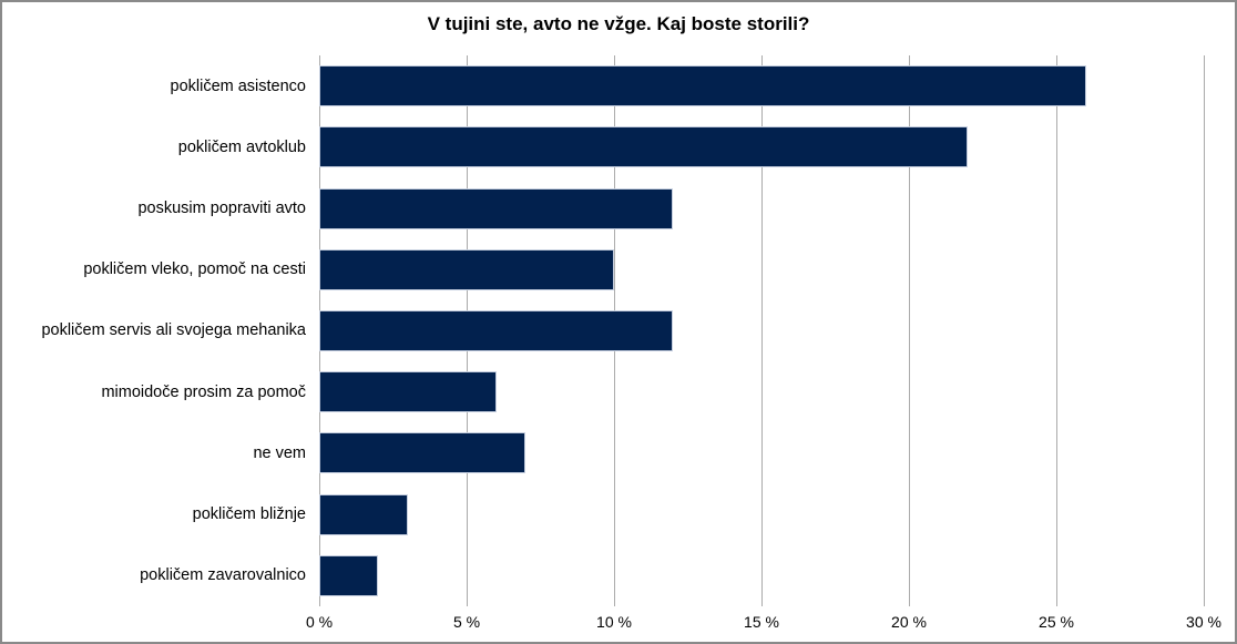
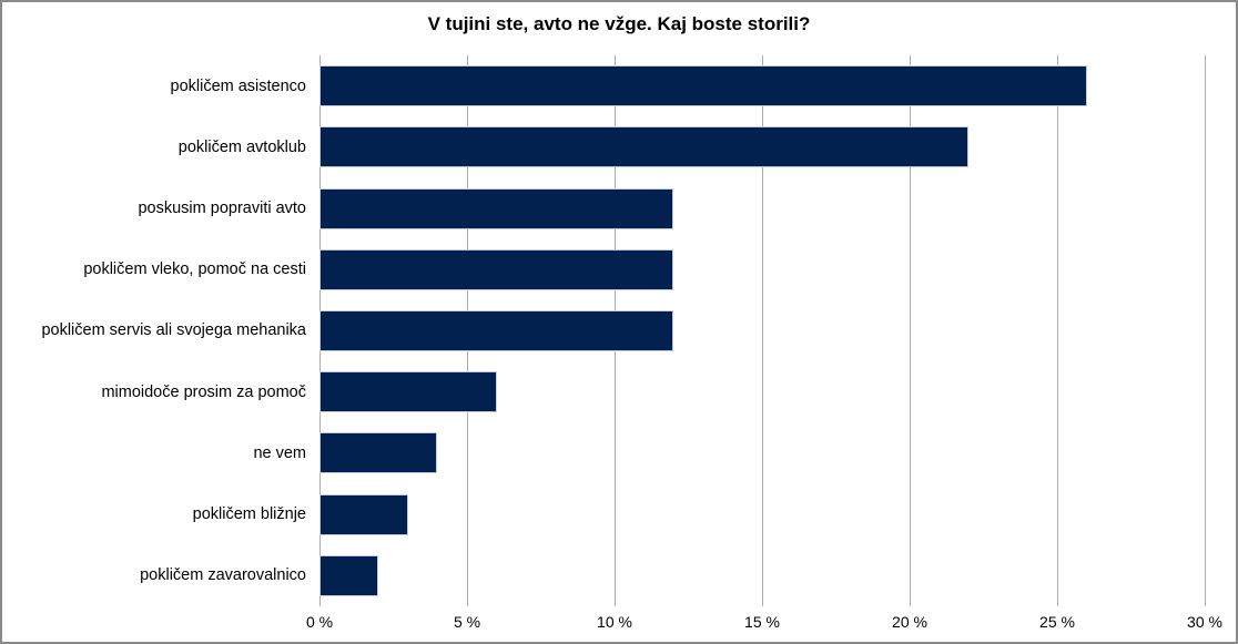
pokličem vleko, pomoč na cesti: 10% -> 12%
ne vem: 7% -> 4%
